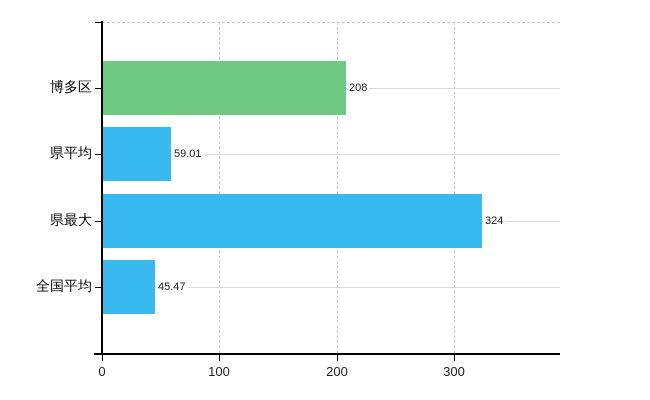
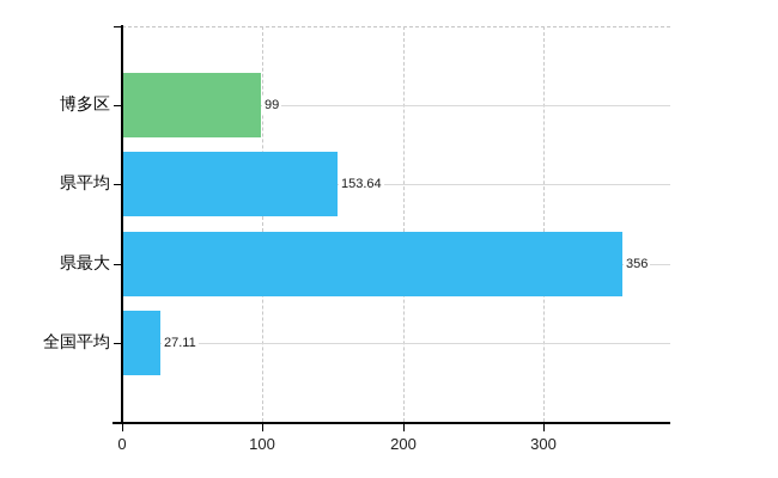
博多区: 208 -> 99
県平均: 59.01 -> 153.64
県最大: 324 -> 356
全国平均: 45.47 -> 27.11
